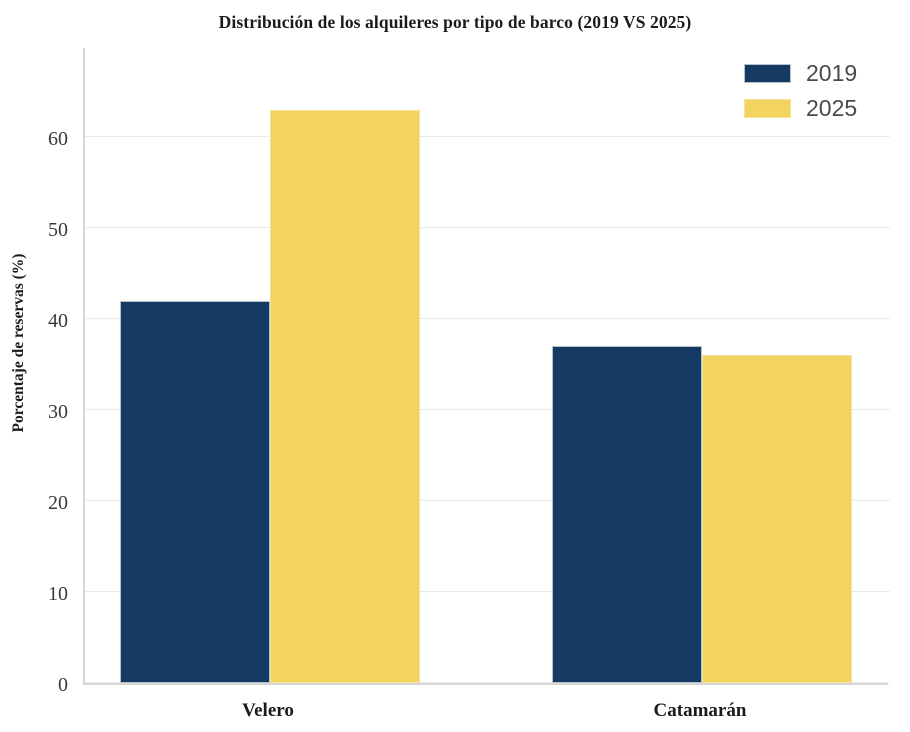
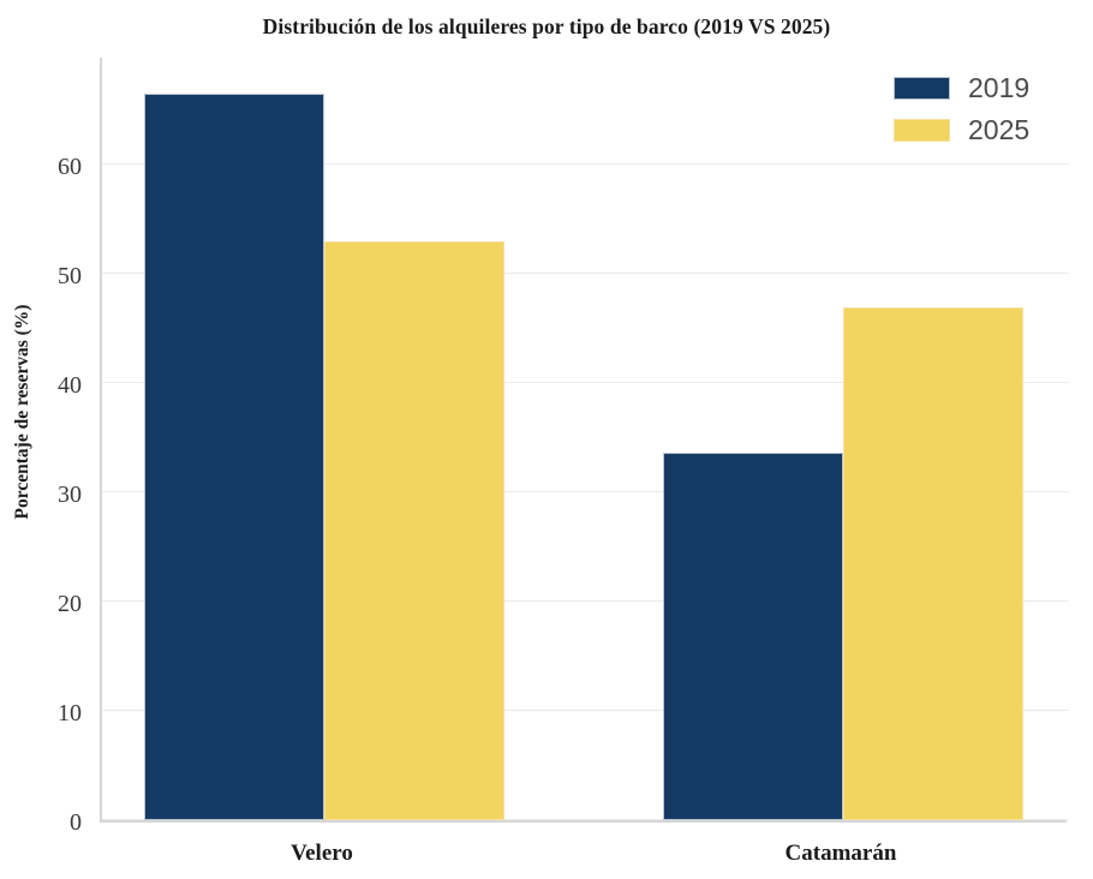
2019/Velero: 42 -> 66
2025/Velero: 63 -> 53
2019/Catamarán: 37 -> 34
2025/Catamarán: 36 -> 47
